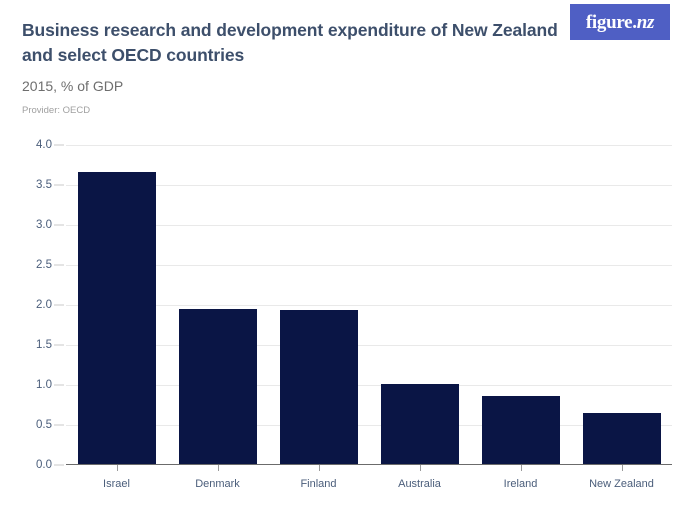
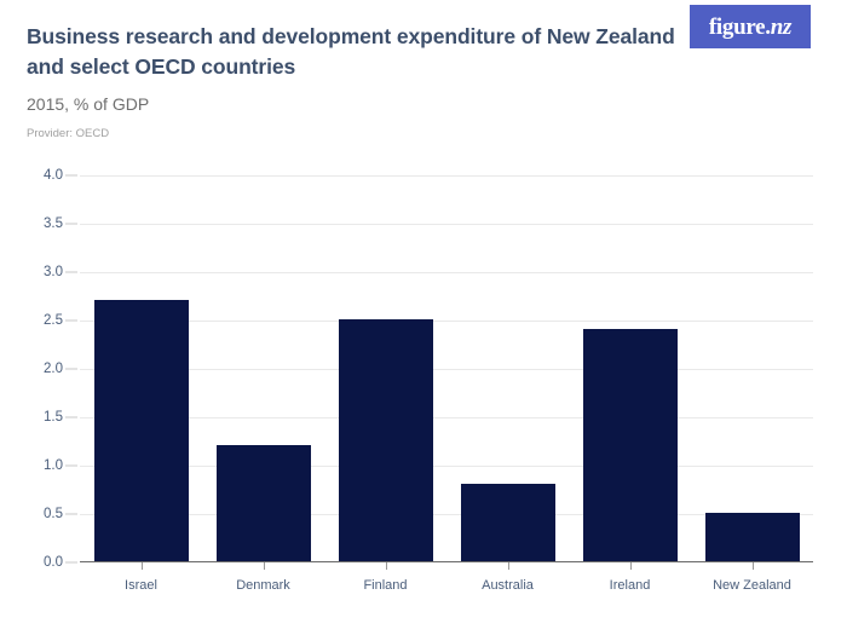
Israel: 3.6 -> 2.7
Denmark: 1.9 -> 1.2
Finland: 1.9 -> 2.5
Australia: 1.0 -> 0.8
Ireland: 0.8 -> 2.4
New Zealand: 0.6 -> 0.5
